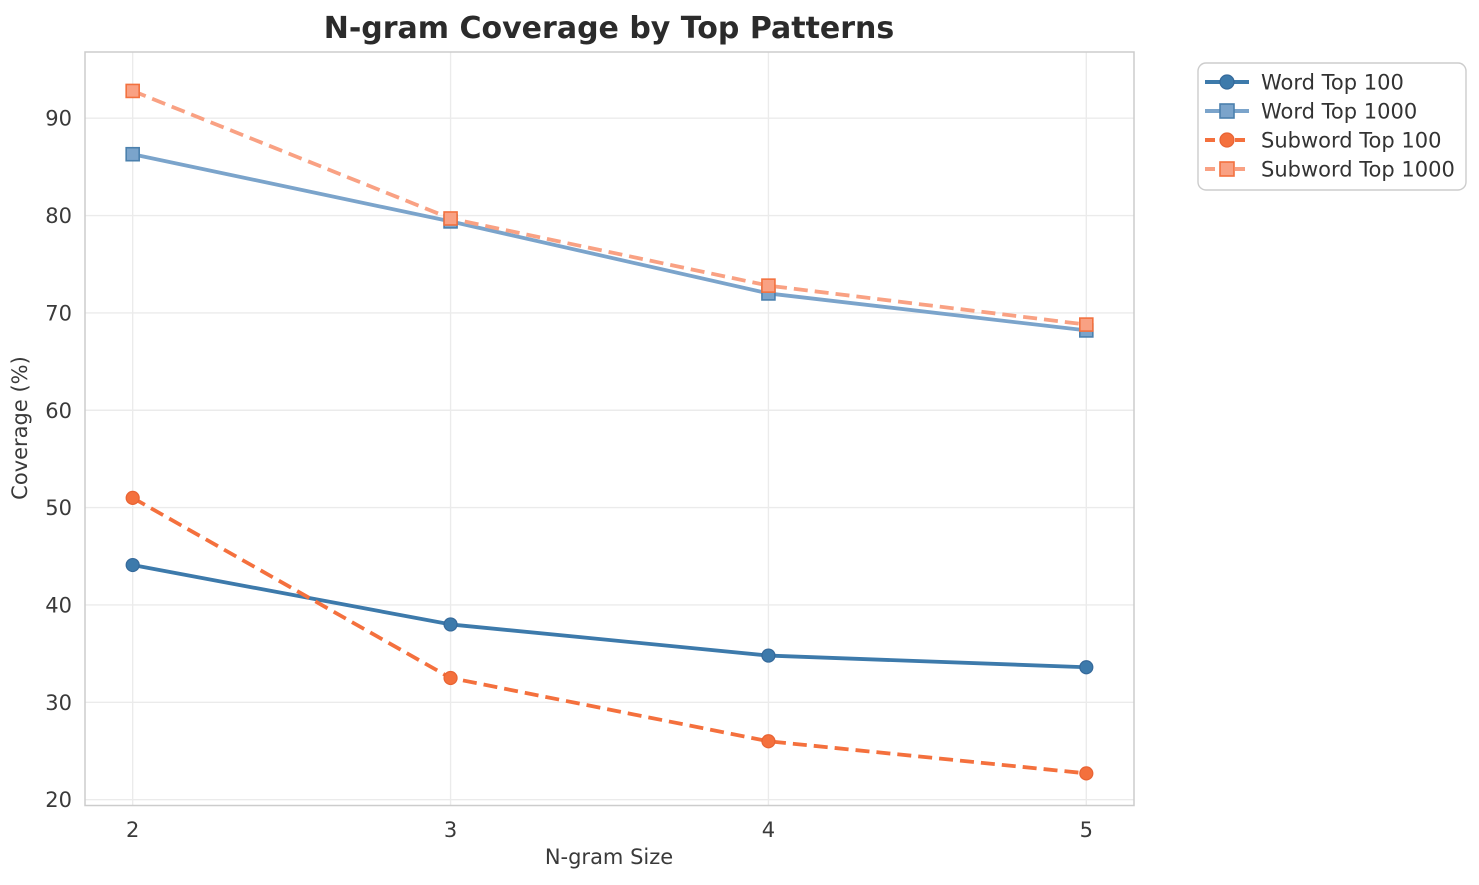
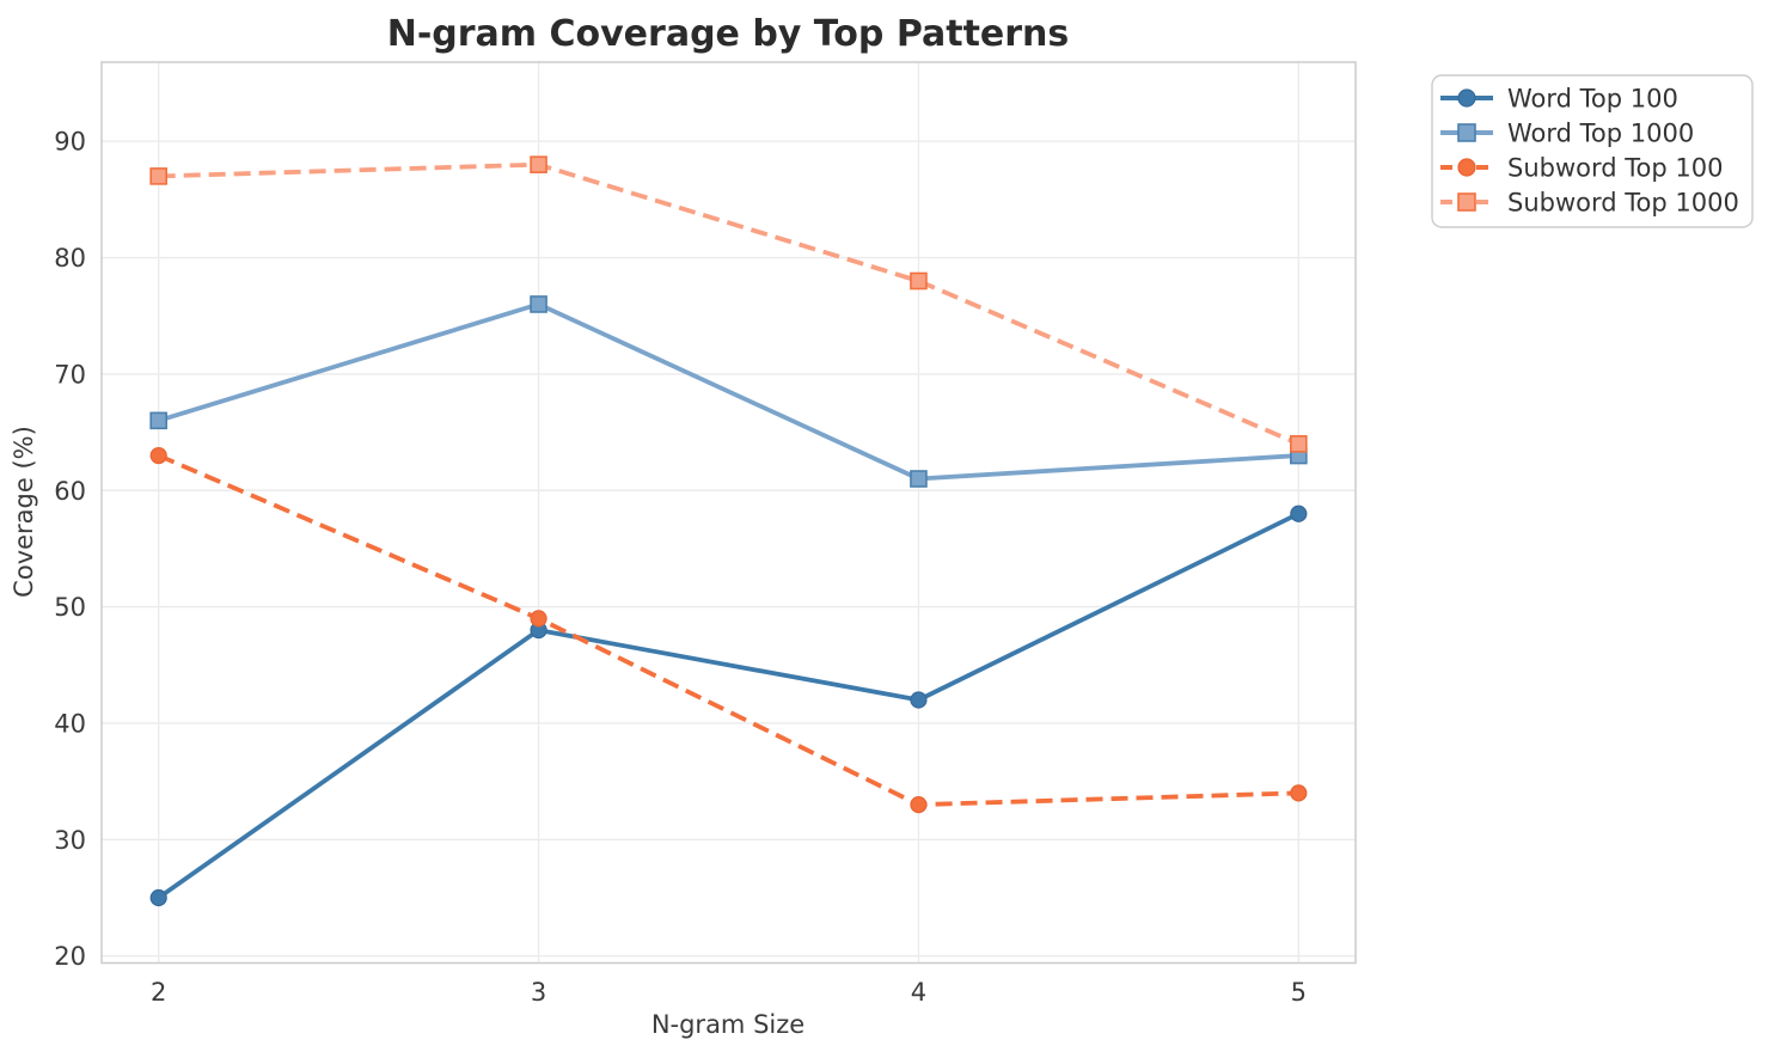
Word Top 100/2: 44 -> 25
Word Top 1000/2: 86 -> 66
Subword Top 100/2: 51 -> 63
Subword Top 1000/2: 93 -> 87
Word Top 100/3: 38 -> 48
Word Top 1000/3: 79 -> 76
Subword Top 100/3: 32 -> 49
Subword Top 1000/3: 80 -> 88
Word Top 100/4: 35 -> 42
Word Top 1000/4: 72 -> 61
Subword Top 100/4: 26 -> 33
Subword Top 1000/4: 73 -> 78
Word Top 100/5: 34 -> 58
Word Top 1000/5: 68 -> 63
Subword Top 100/5: 23 -> 34
Subword Top 1000/5: 69 -> 64
